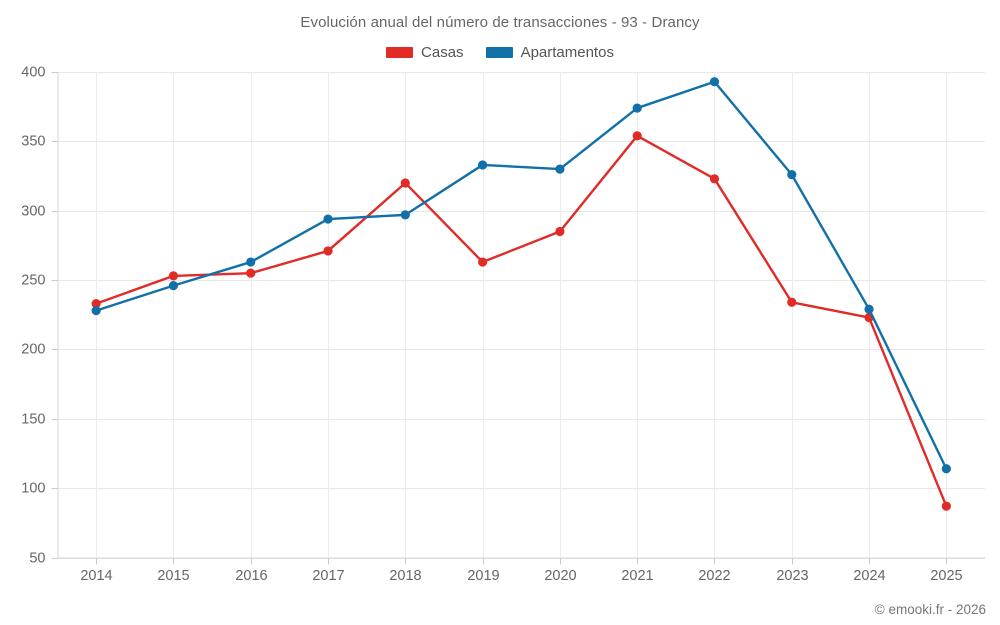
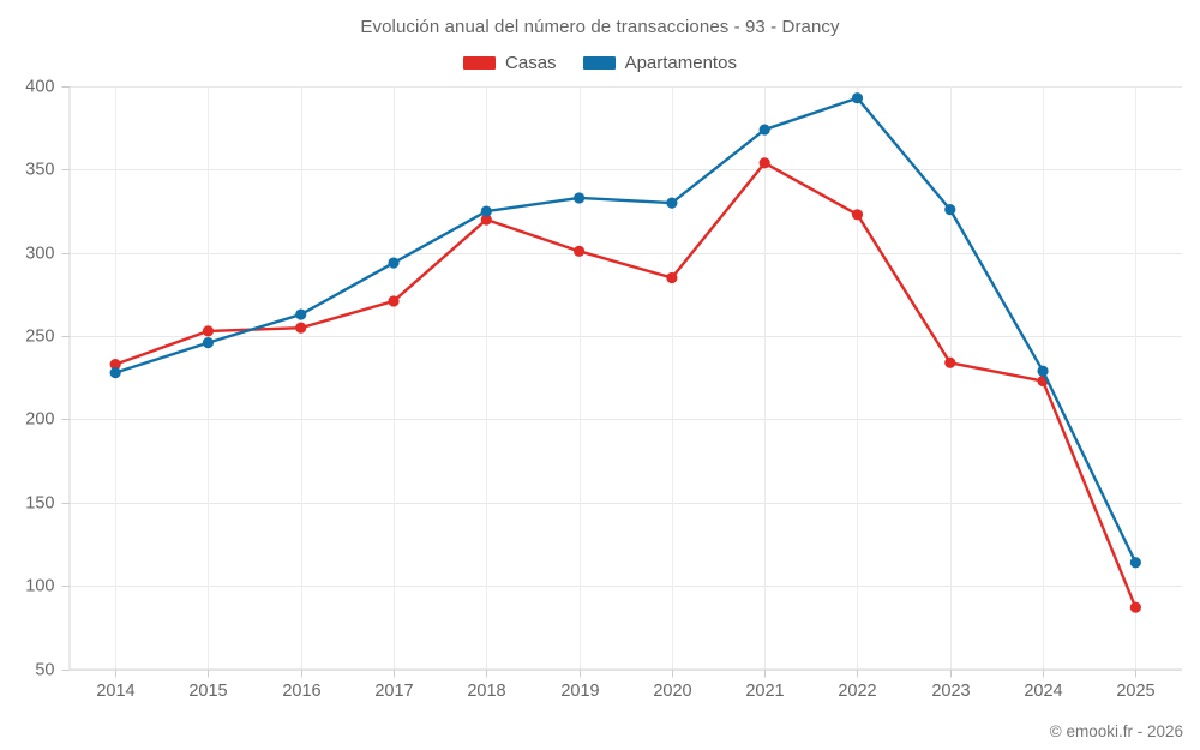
Apartamentos/2018: 297 -> 325
Casas/2019: 263 -> 301
